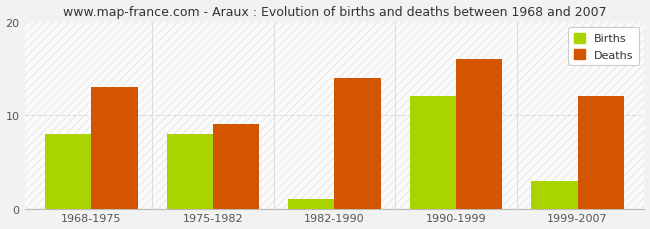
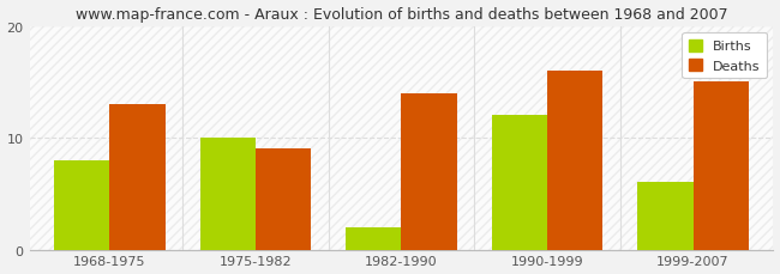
Births/1975-1982: 8 -> 10
Births/1982-1990: 1 -> 2
Births/1999-2007: 3 -> 6
Deaths/1999-2007: 12 -> 15
